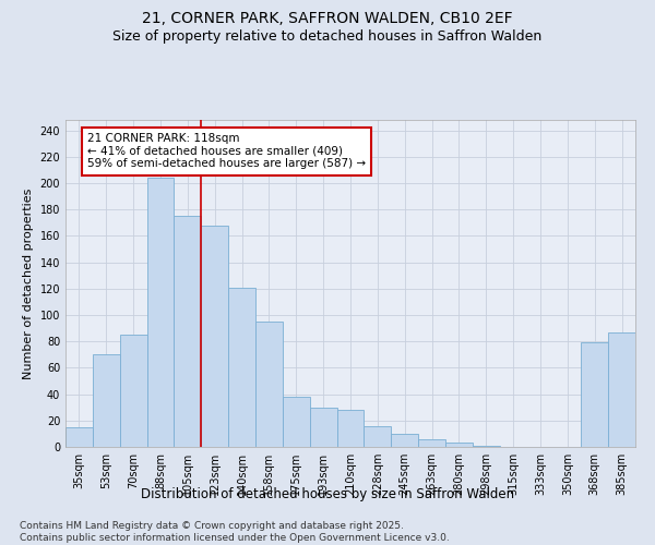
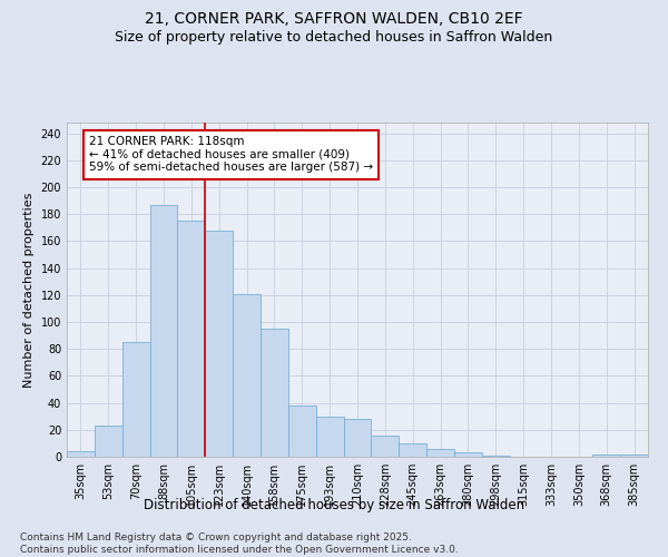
35sqm: 15 -> 4
53sqm: 70 -> 23
88sqm: 204 -> 187
368sqm: 79 -> 2
385sqm: 87 -> 2
